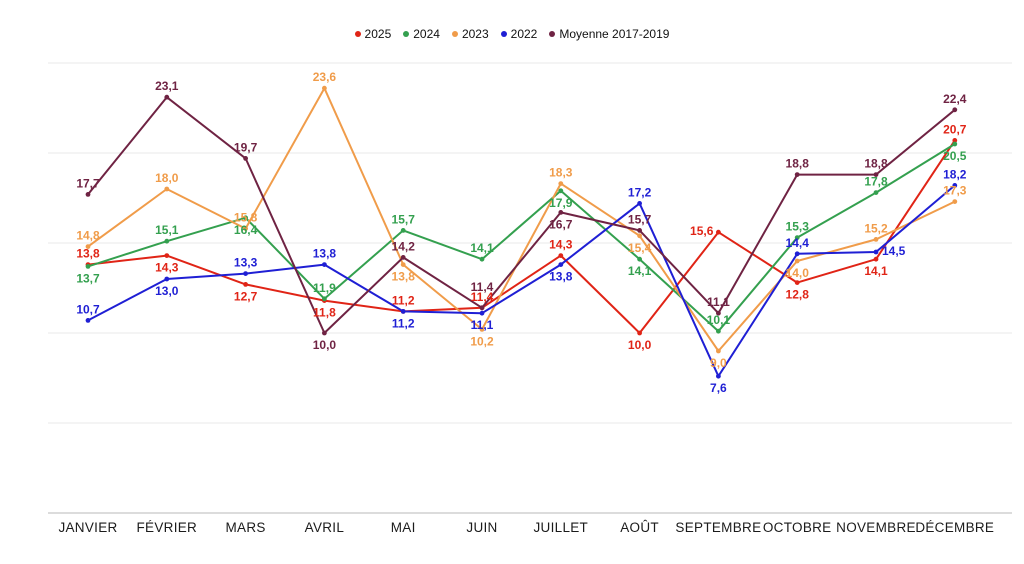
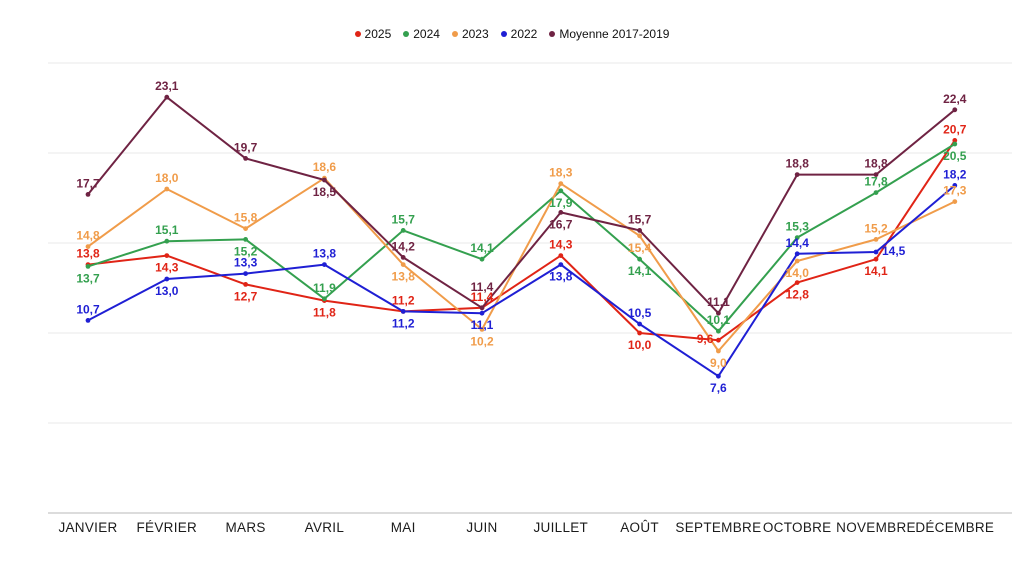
2024/MARS: 16,4 -> 15,2
2023/AVRIL: 23,6 -> 18,6
Moyenne 2017-2019/AVRIL: 10,0 -> 18,5
2022/AOÛT: 17,2 -> 10,5
2025/SEPTEMBRE: 15,6 -> 9,6
